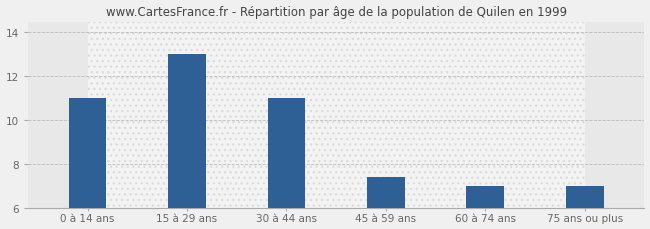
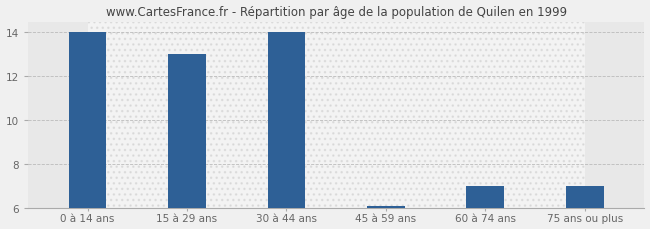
0 à 14 ans: 11.00 -> 14.00
30 à 44 ans: 11.00 -> 14.00
45 à 59 ans: 7.40 -> 6.08
